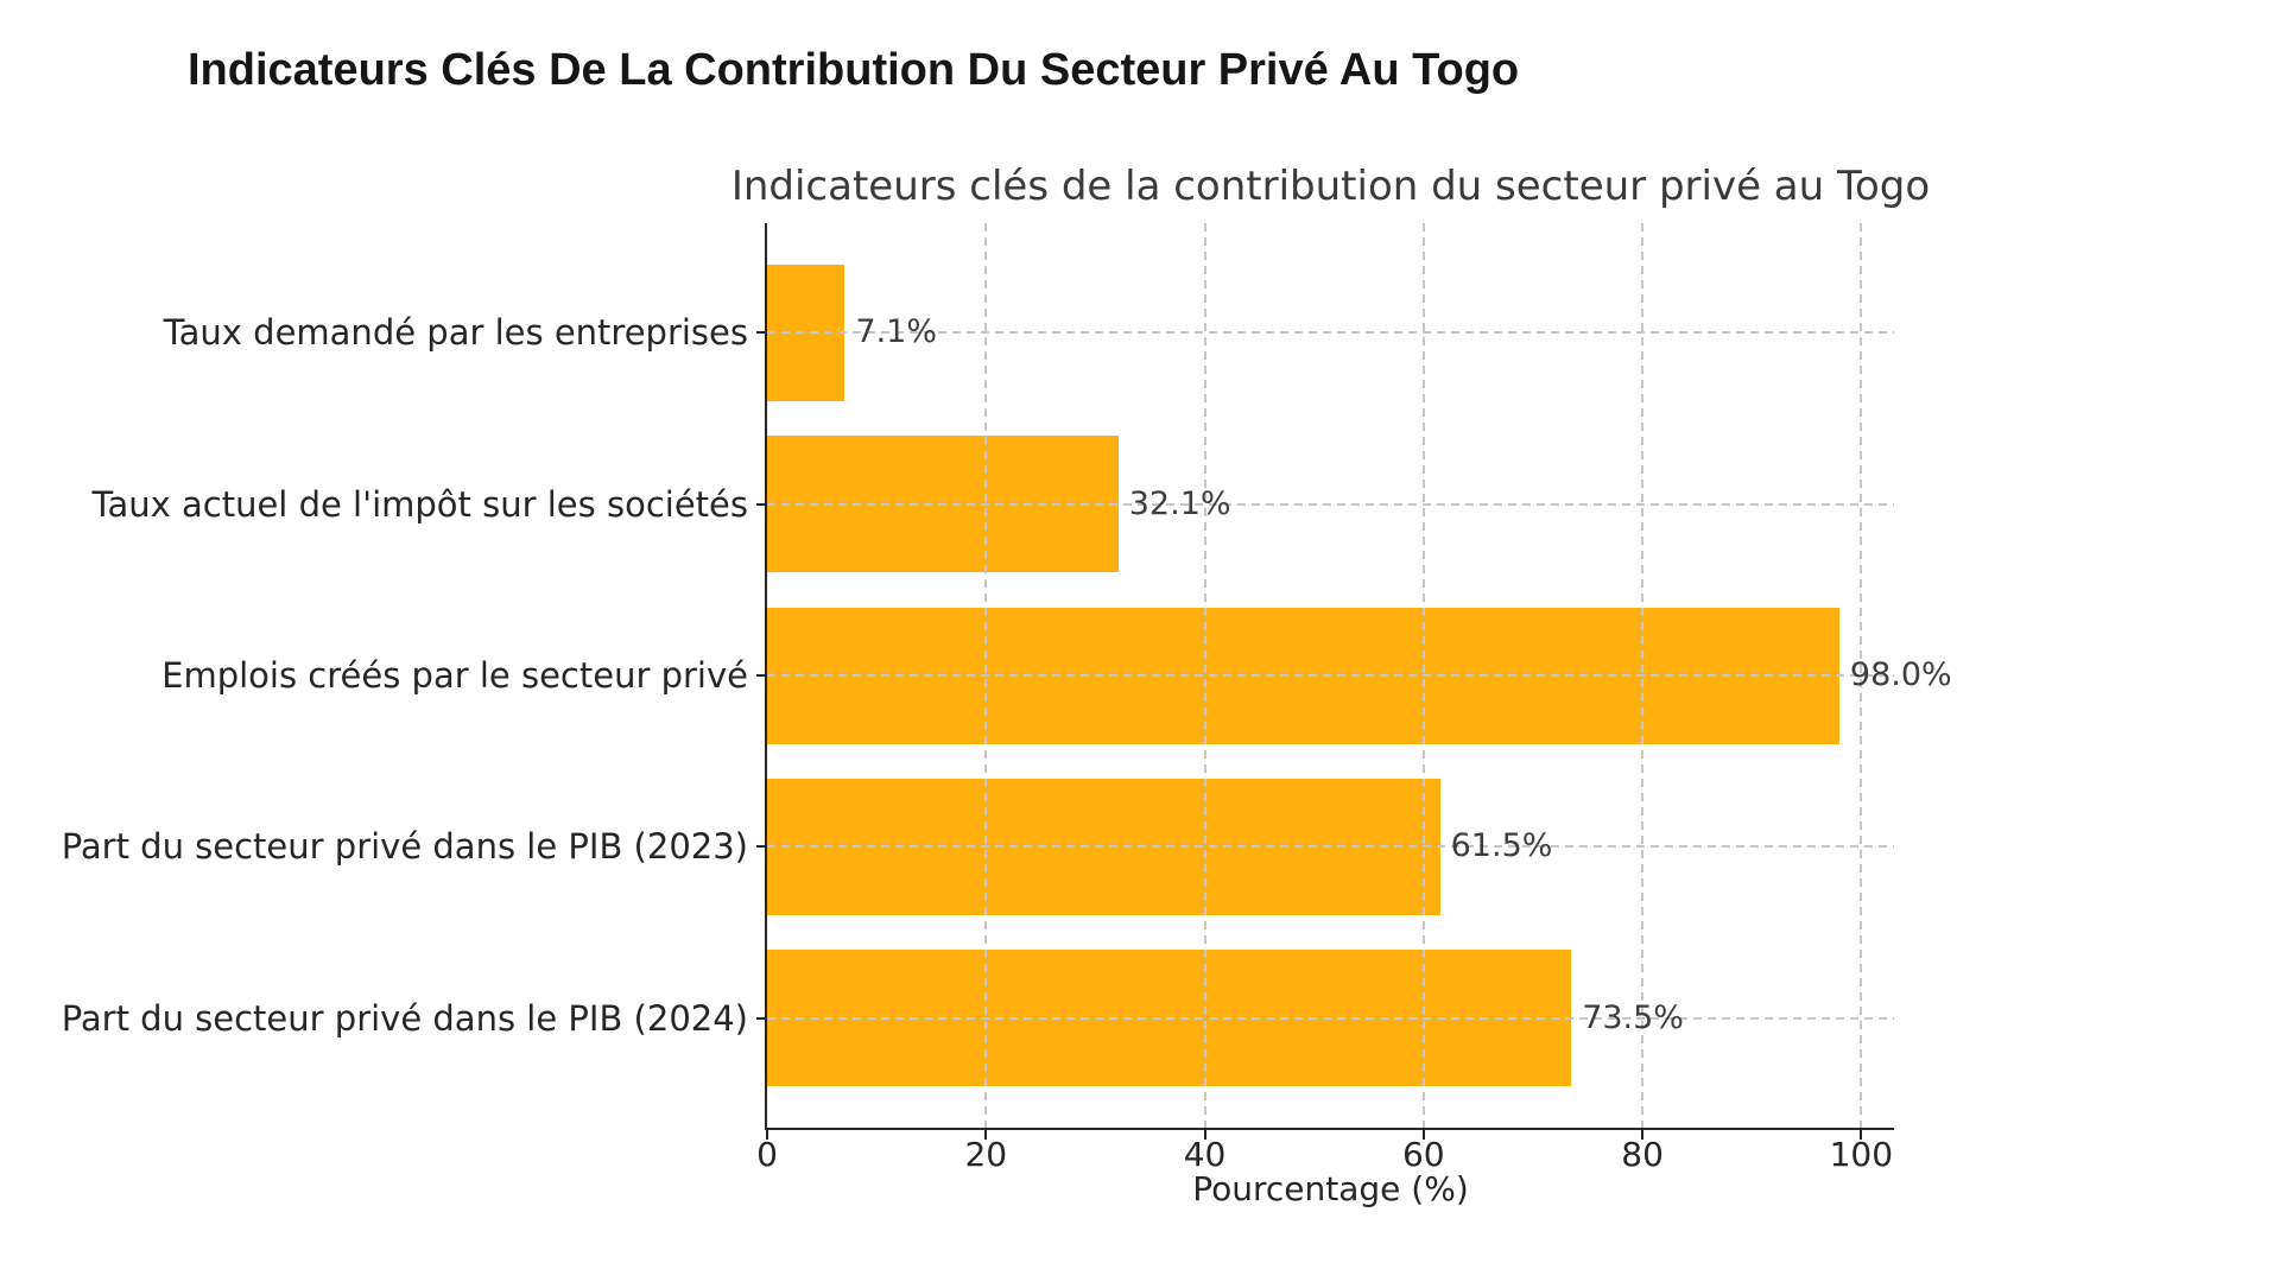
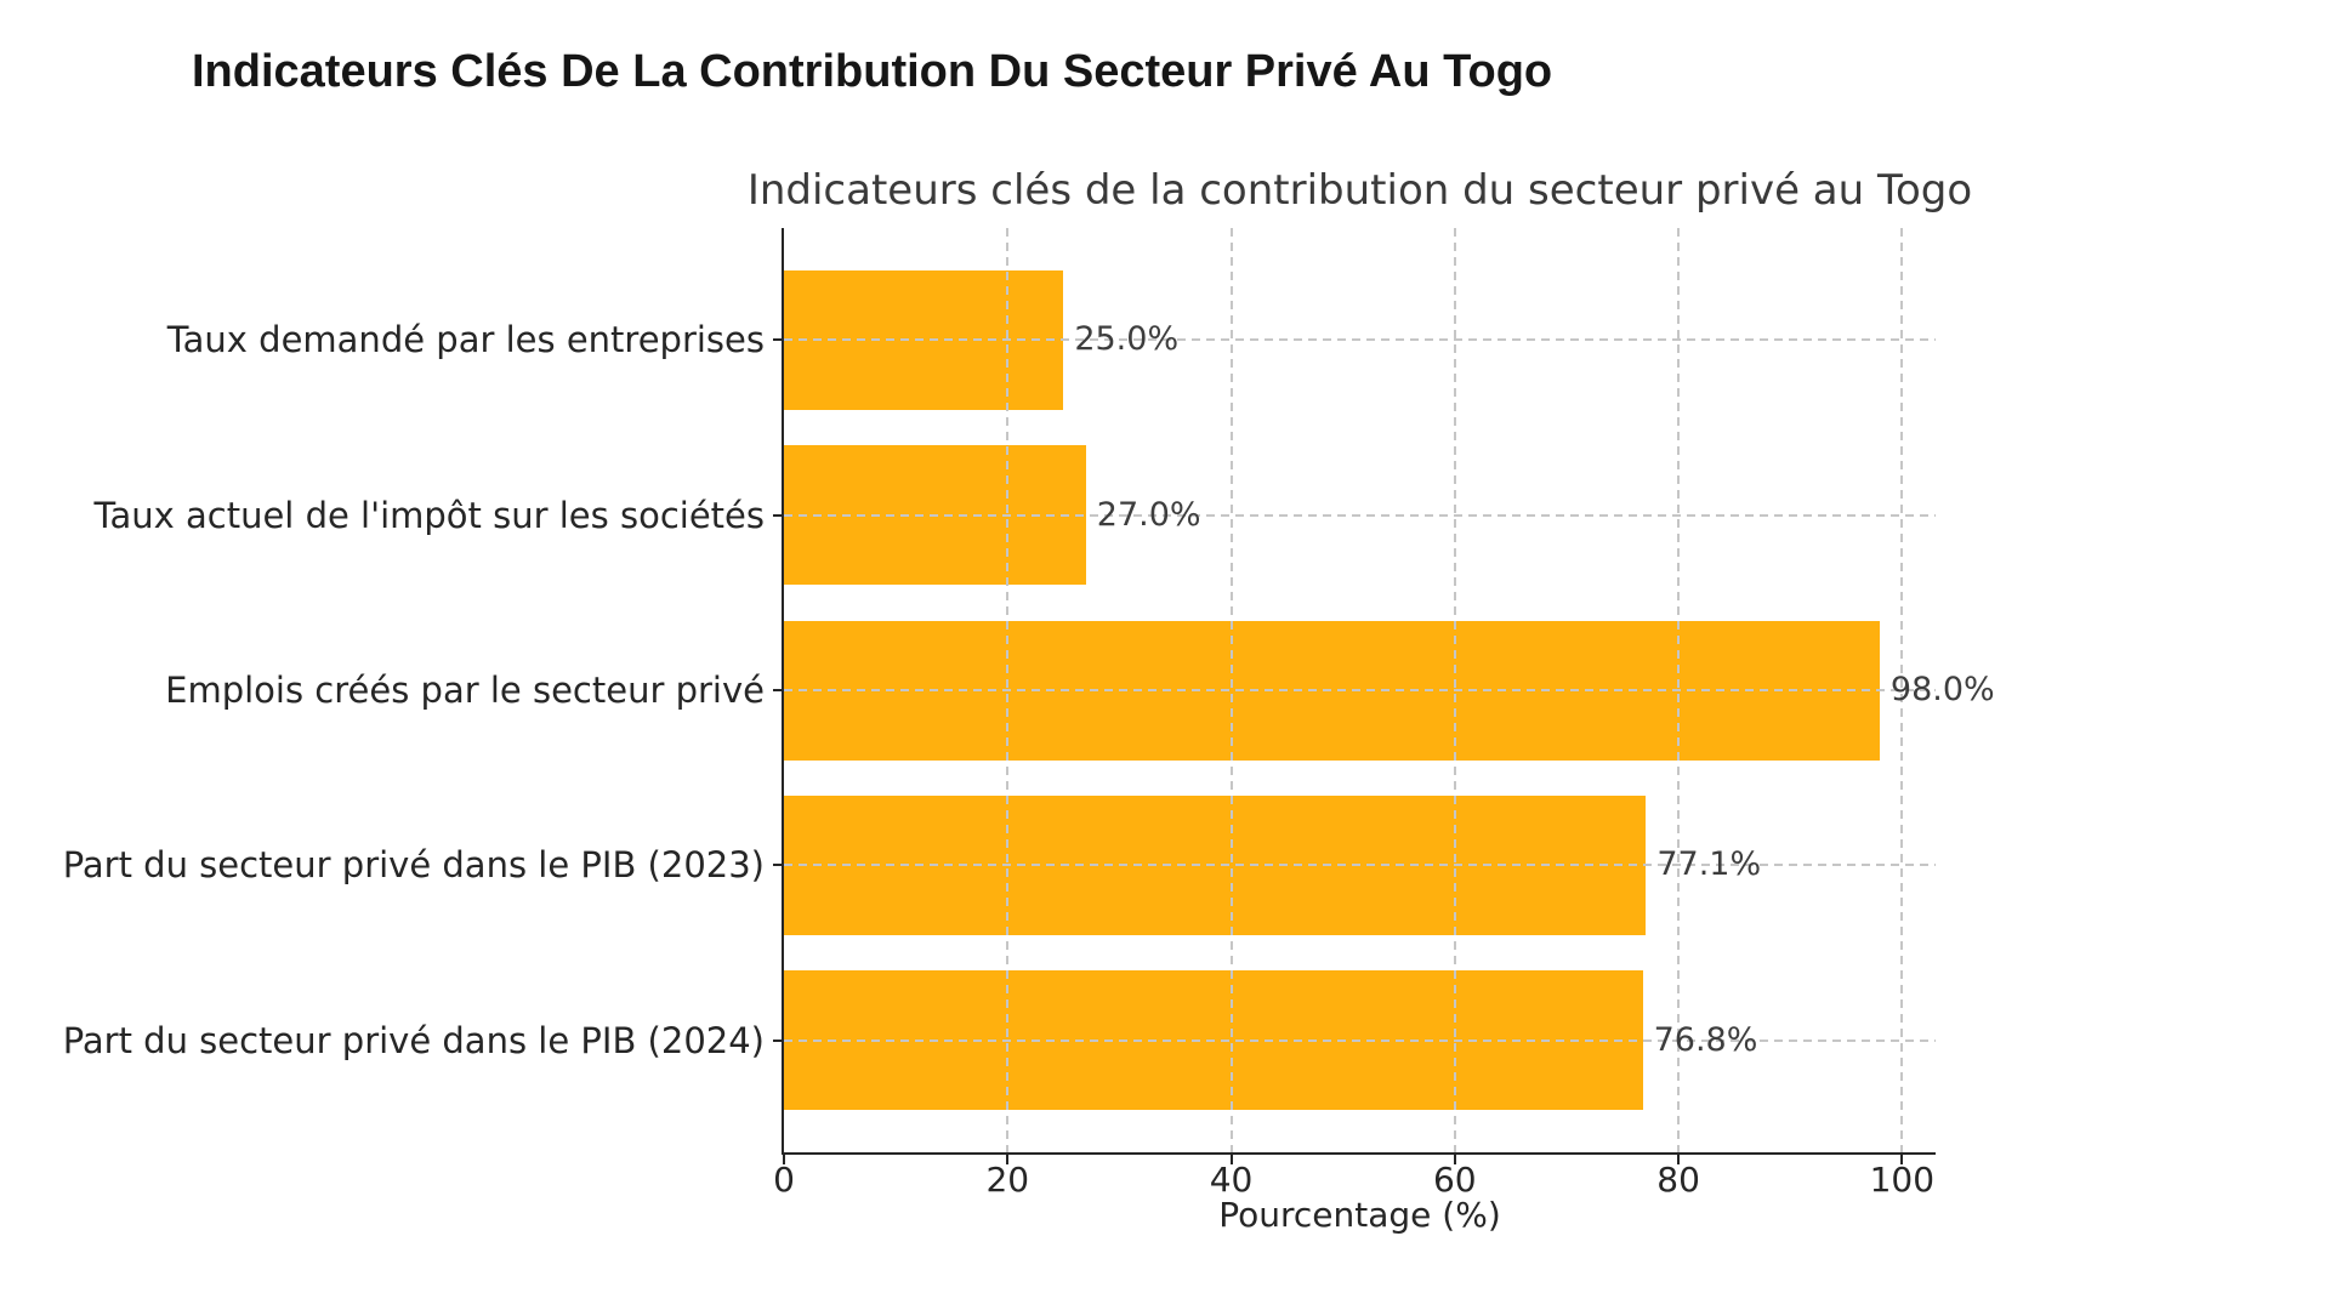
Taux demandé par les entreprises: 7.1% -> 25.0%
Taux actuel de l'impôt sur les sociétés: 32.1% -> 27.0%
Part du secteur privé dans le PIB (2023): 61.5% -> 77.1%
Part du secteur privé dans le PIB (2024): 73.5% -> 76.8%
